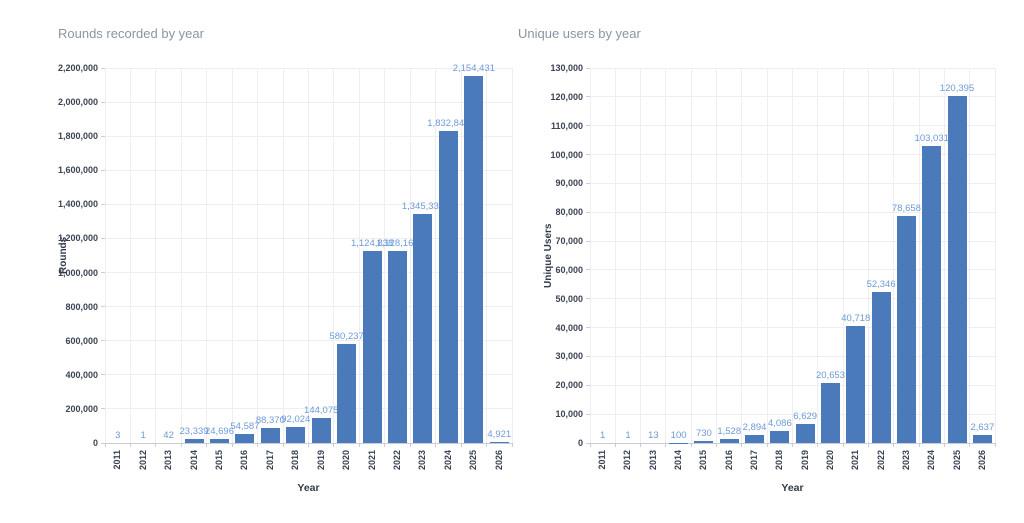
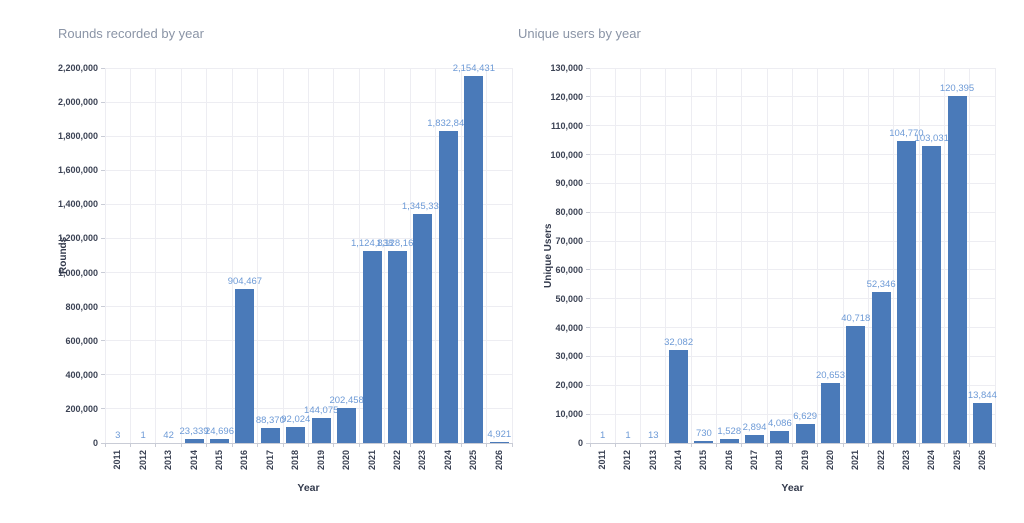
Rounds recorded by year/2016: 54,587 -> 904,467
Rounds recorded by year/2020: 580,237 -> 202,458
Unique users by year/2014: 100 -> 32,082
Unique users by year/2023: 78,658 -> 104,770
Unique users by year/2026: 2,637 -> 13,844
